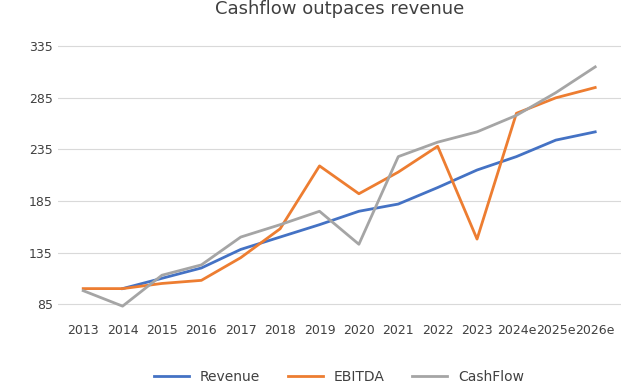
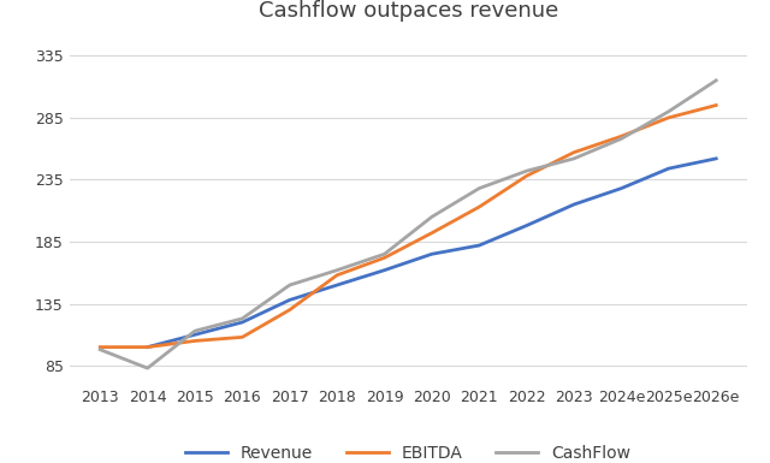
EBITDA/2019: 219 -> 172
CashFlow/2020: 143 -> 205
EBITDA/2023: 148 -> 257
